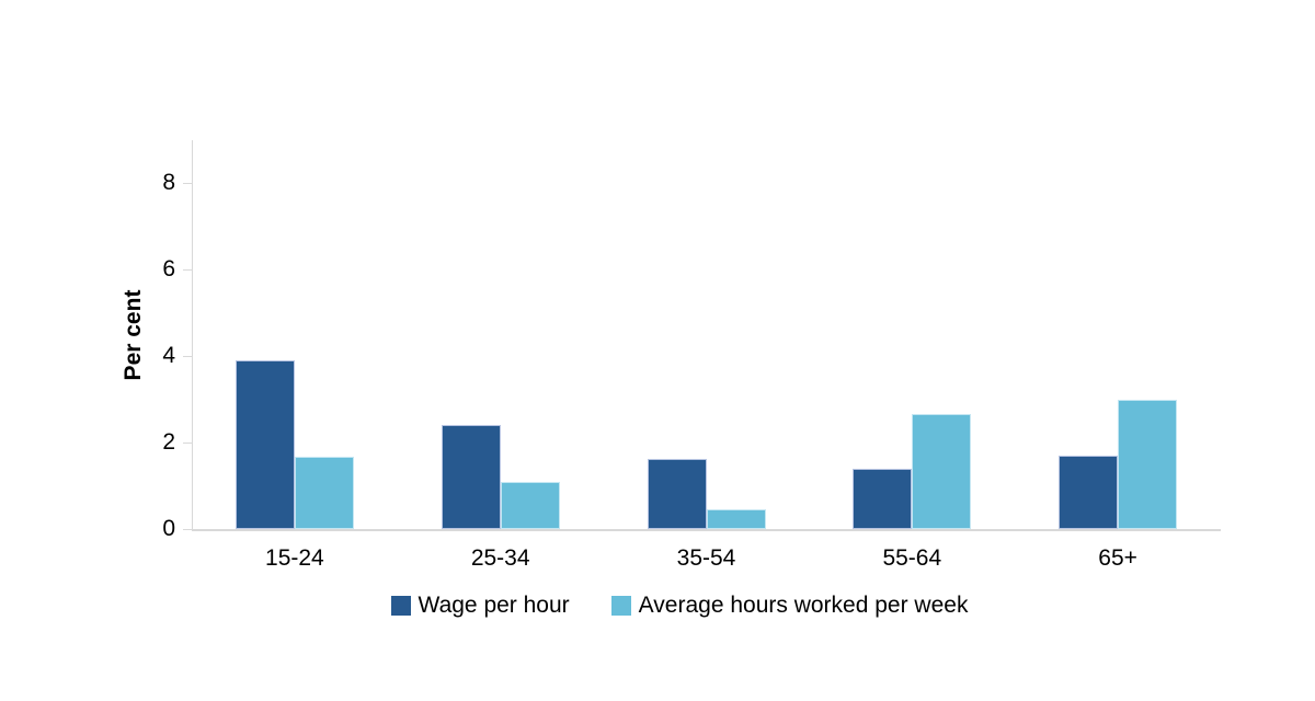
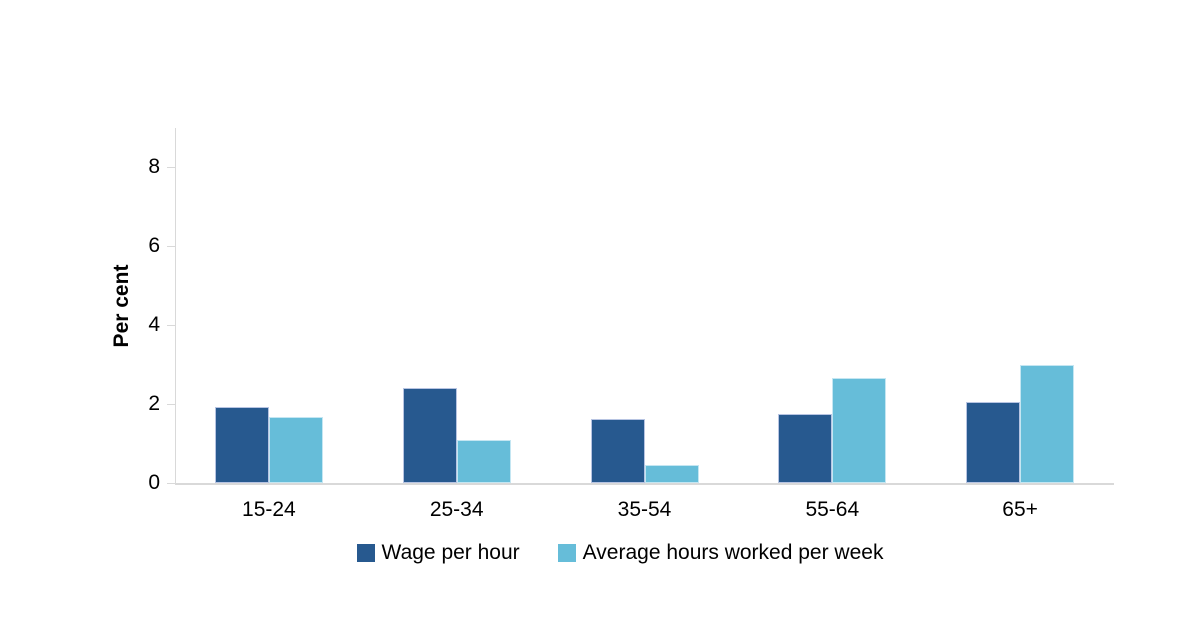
Wage per hour/15-24: 3.9 -> 1.9
Wage per hour/55-64: 1.4 -> 1.8
Wage per hour/65+: 1.7 -> 2.0
